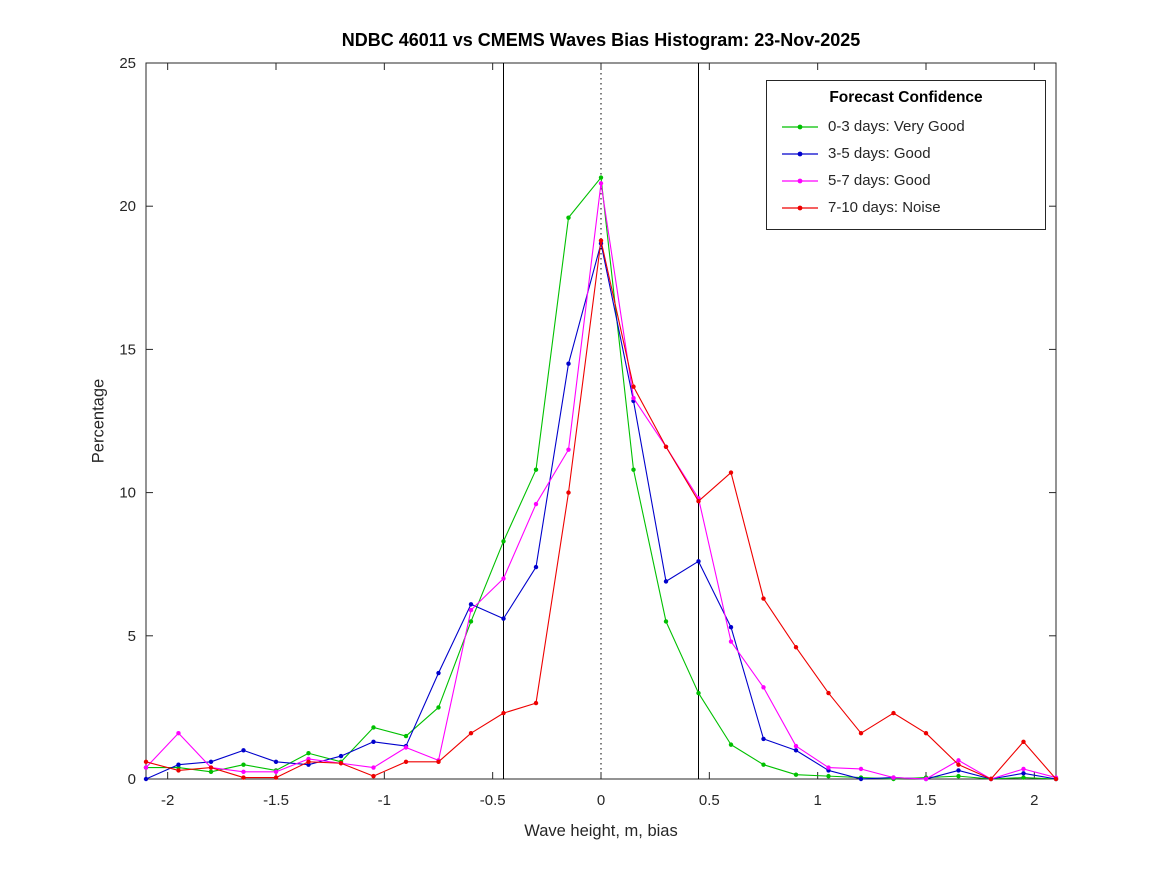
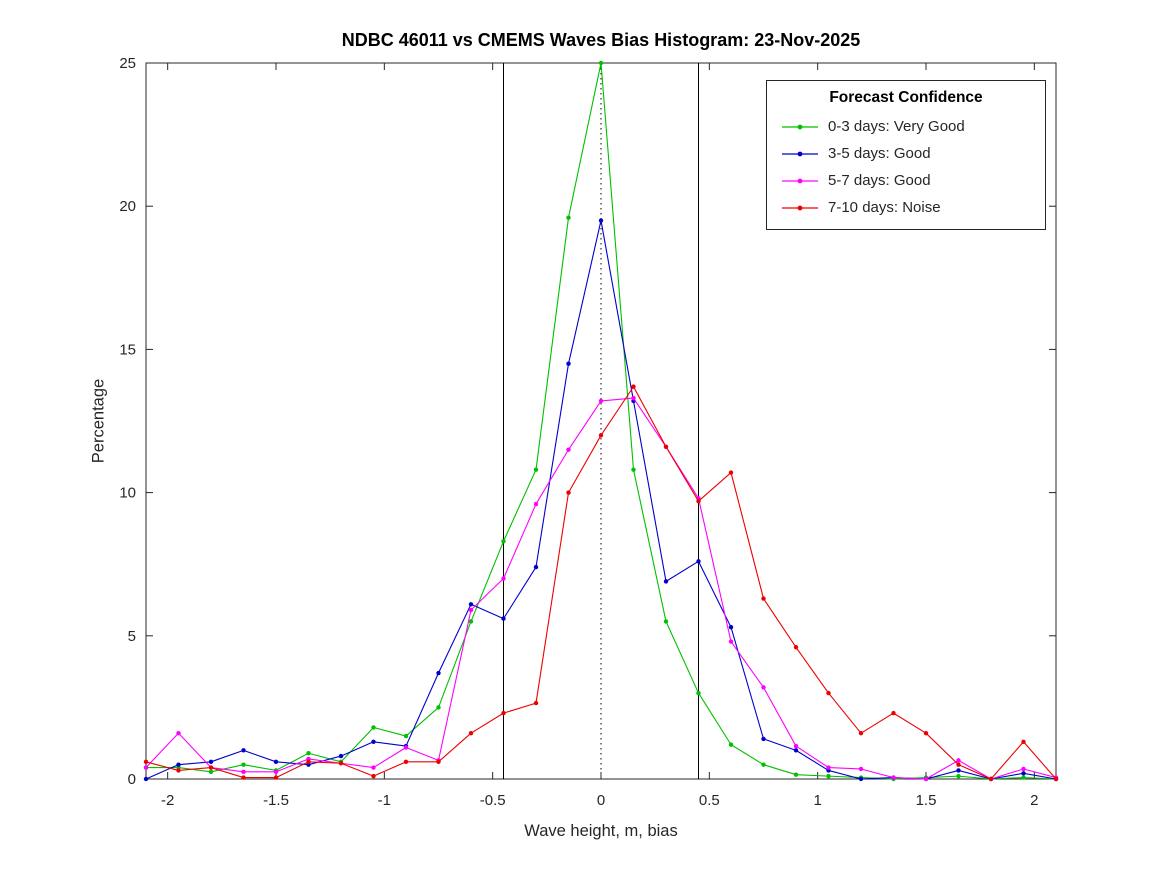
0-3 days: Very Good/0: 21,0 -> 25,0
3-5 days: Good/0: 18,7 -> 19,5
5-7 days: Good/0: 20,8 -> 13,2
7-10 days: Noise/0: 18,8 -> 12,0
